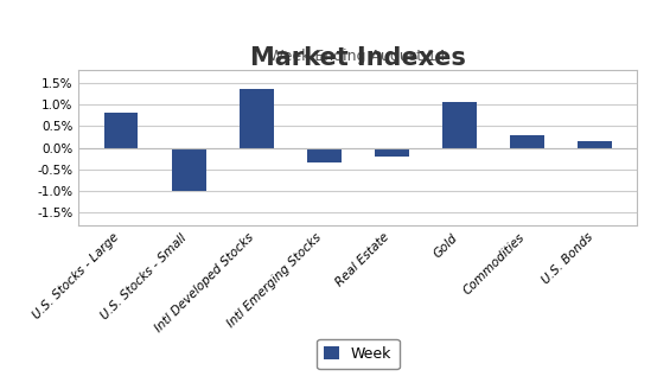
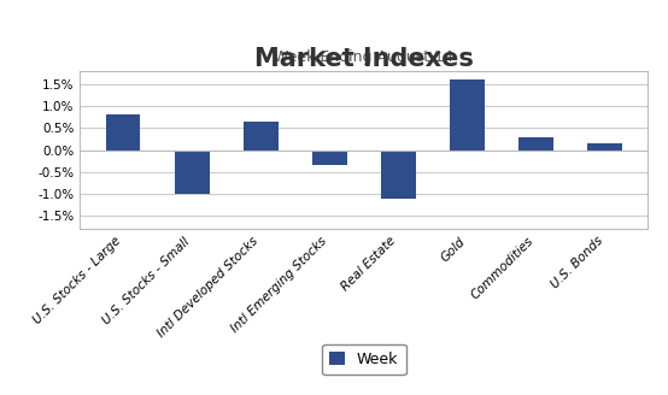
Intl Developed Stocks: 1.35% -> 0.65%
Real Estate: -0.20% -> -1.10%
Gold: 1.05% -> 1.60%
